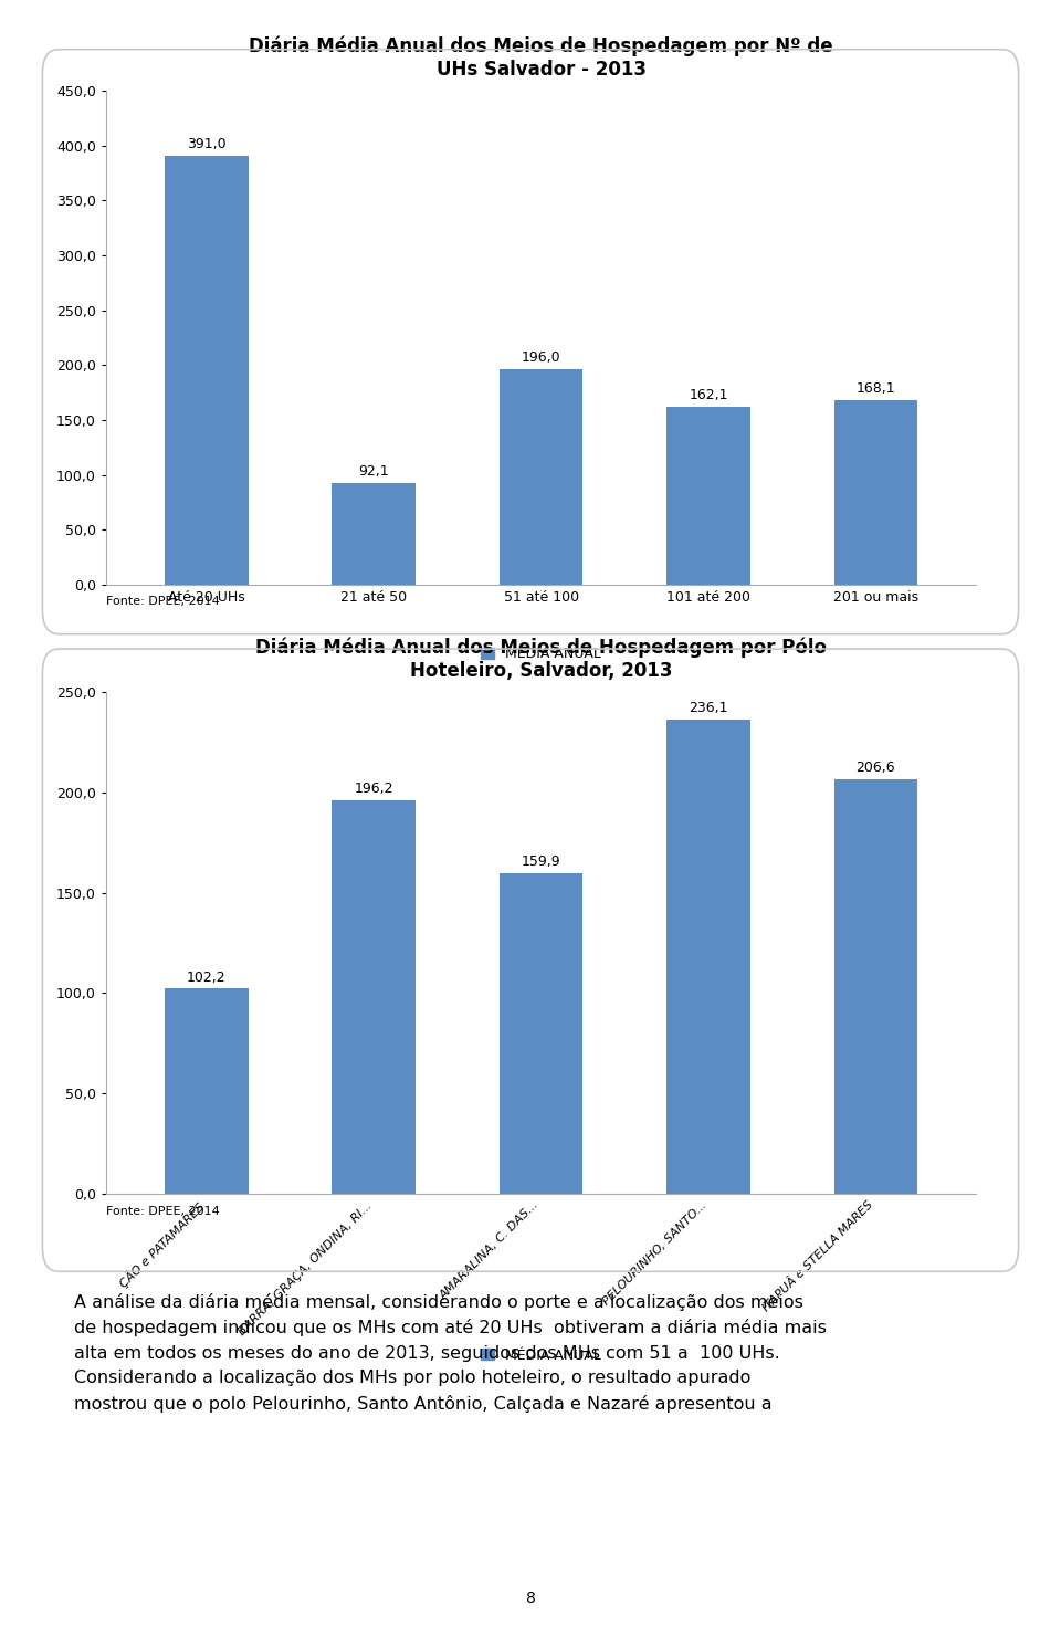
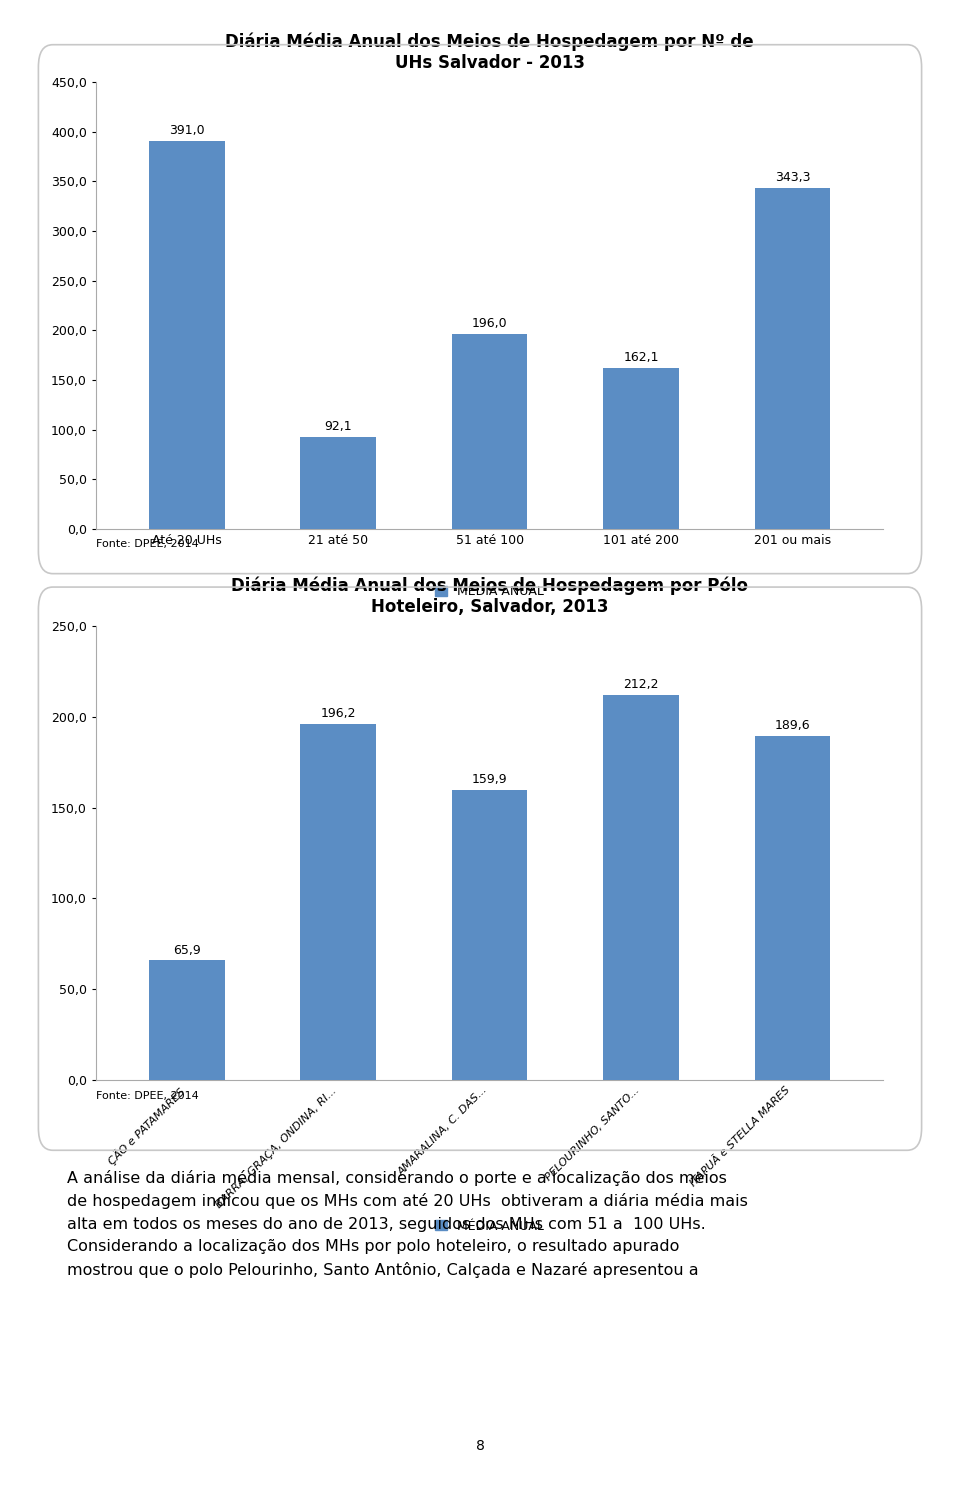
201 ou mais: 168,1 -> 343,3
ÇÃO e PATAMARES: 102,2 -> 65,9
PELOURINHO, SANTO...: 236,1 -> 212,2
ITAPUÃ e STELLA MARES: 206,6 -> 189,6
